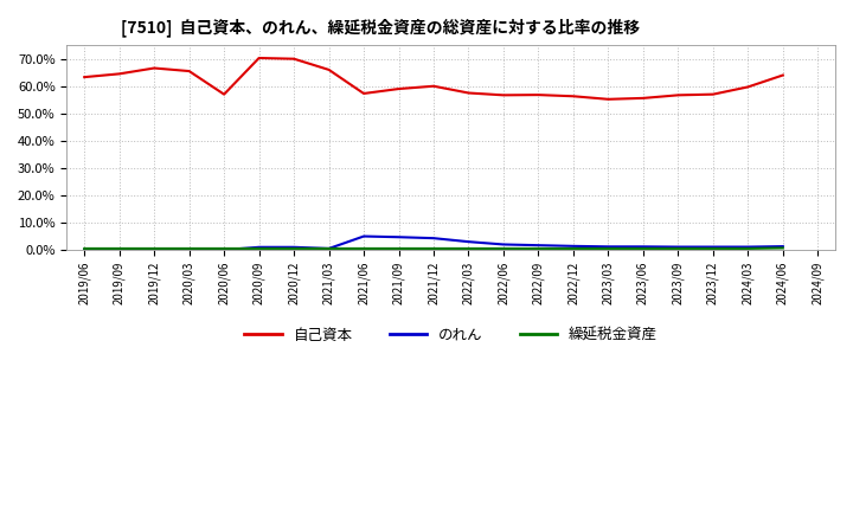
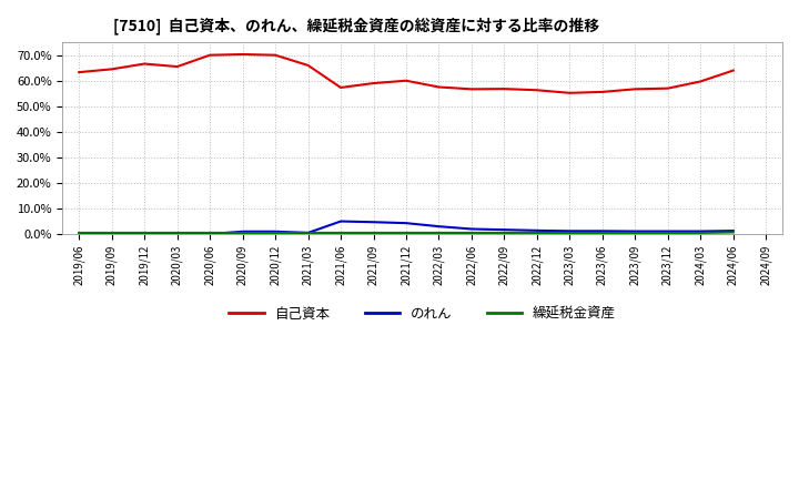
自己資本/2020/06: 57.0% -> 70.0%
